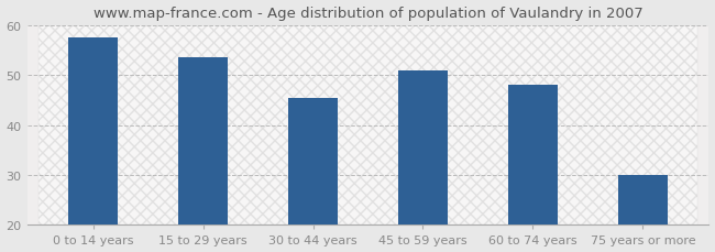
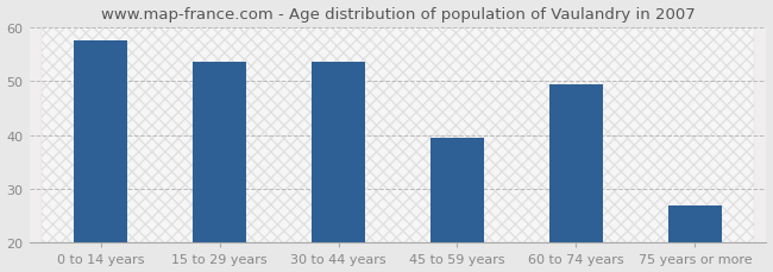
30 to 44 years: 45.5 -> 53.5
45 to 59 years: 51.0 -> 39.5
60 to 74 years: 48.0 -> 49.5
75 years or more: 30.0 -> 27.0
